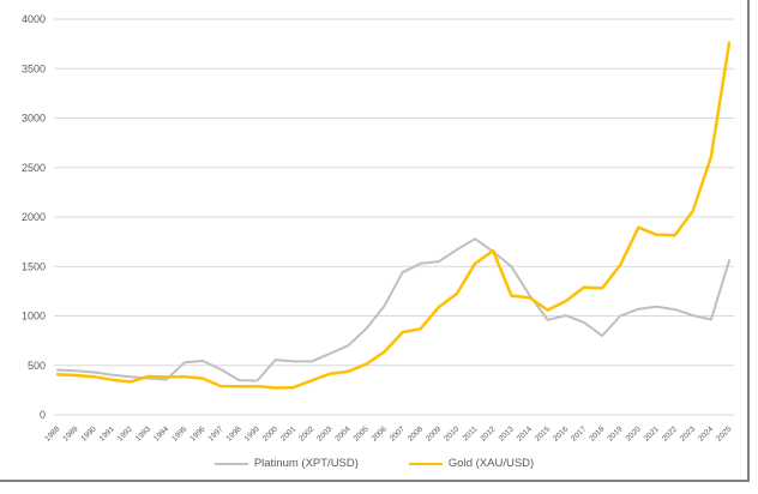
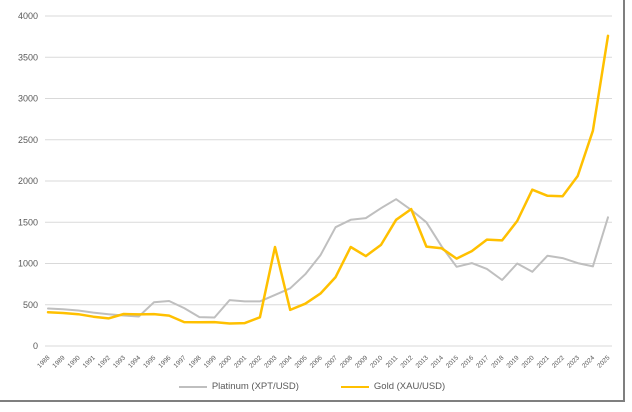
Gold (XAU/USD)/2003: 400 -> 1200
Gold (XAU/USD)/2008: 900 -> 1200
Platinum (XPT/USD)/2020: 1100 -> 900
